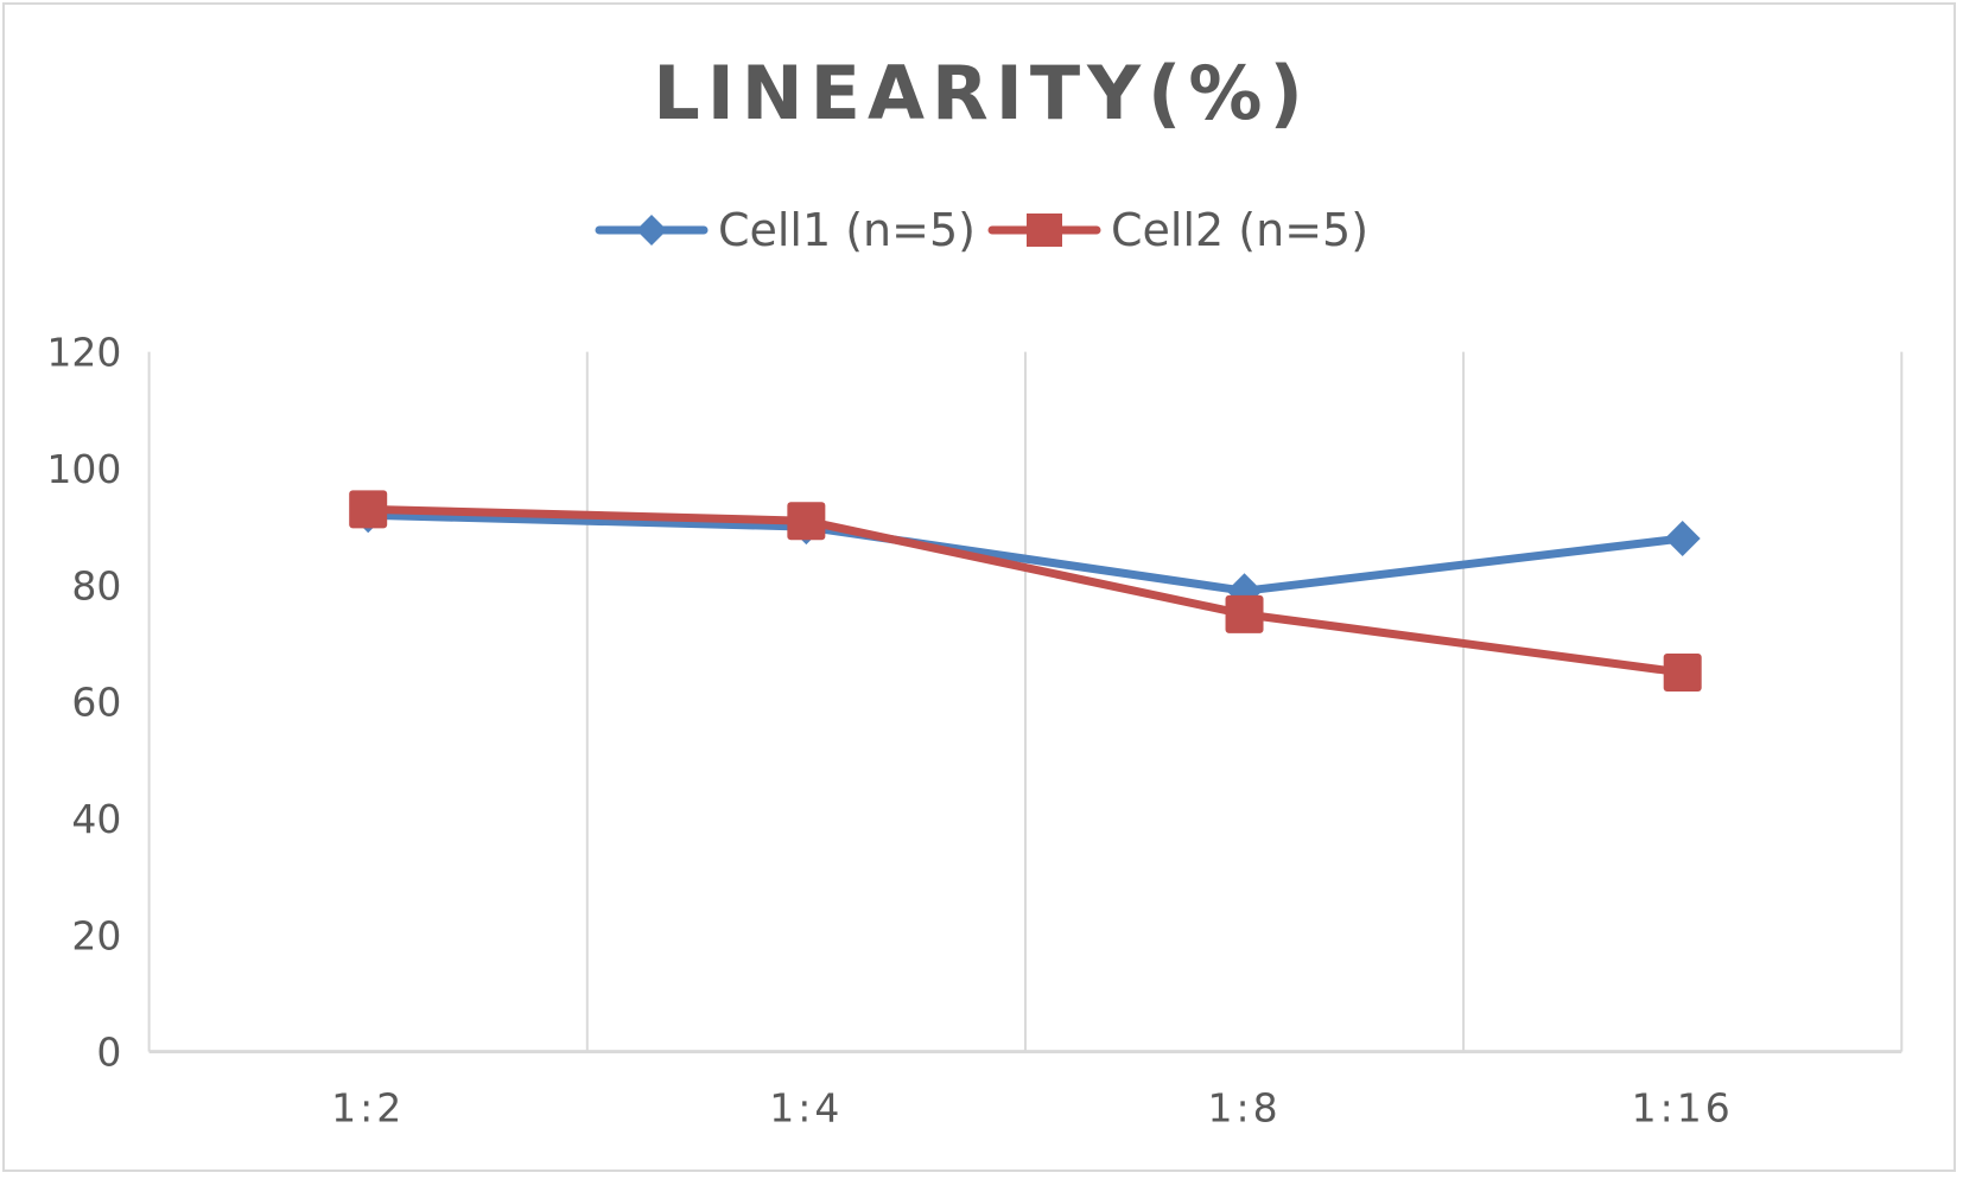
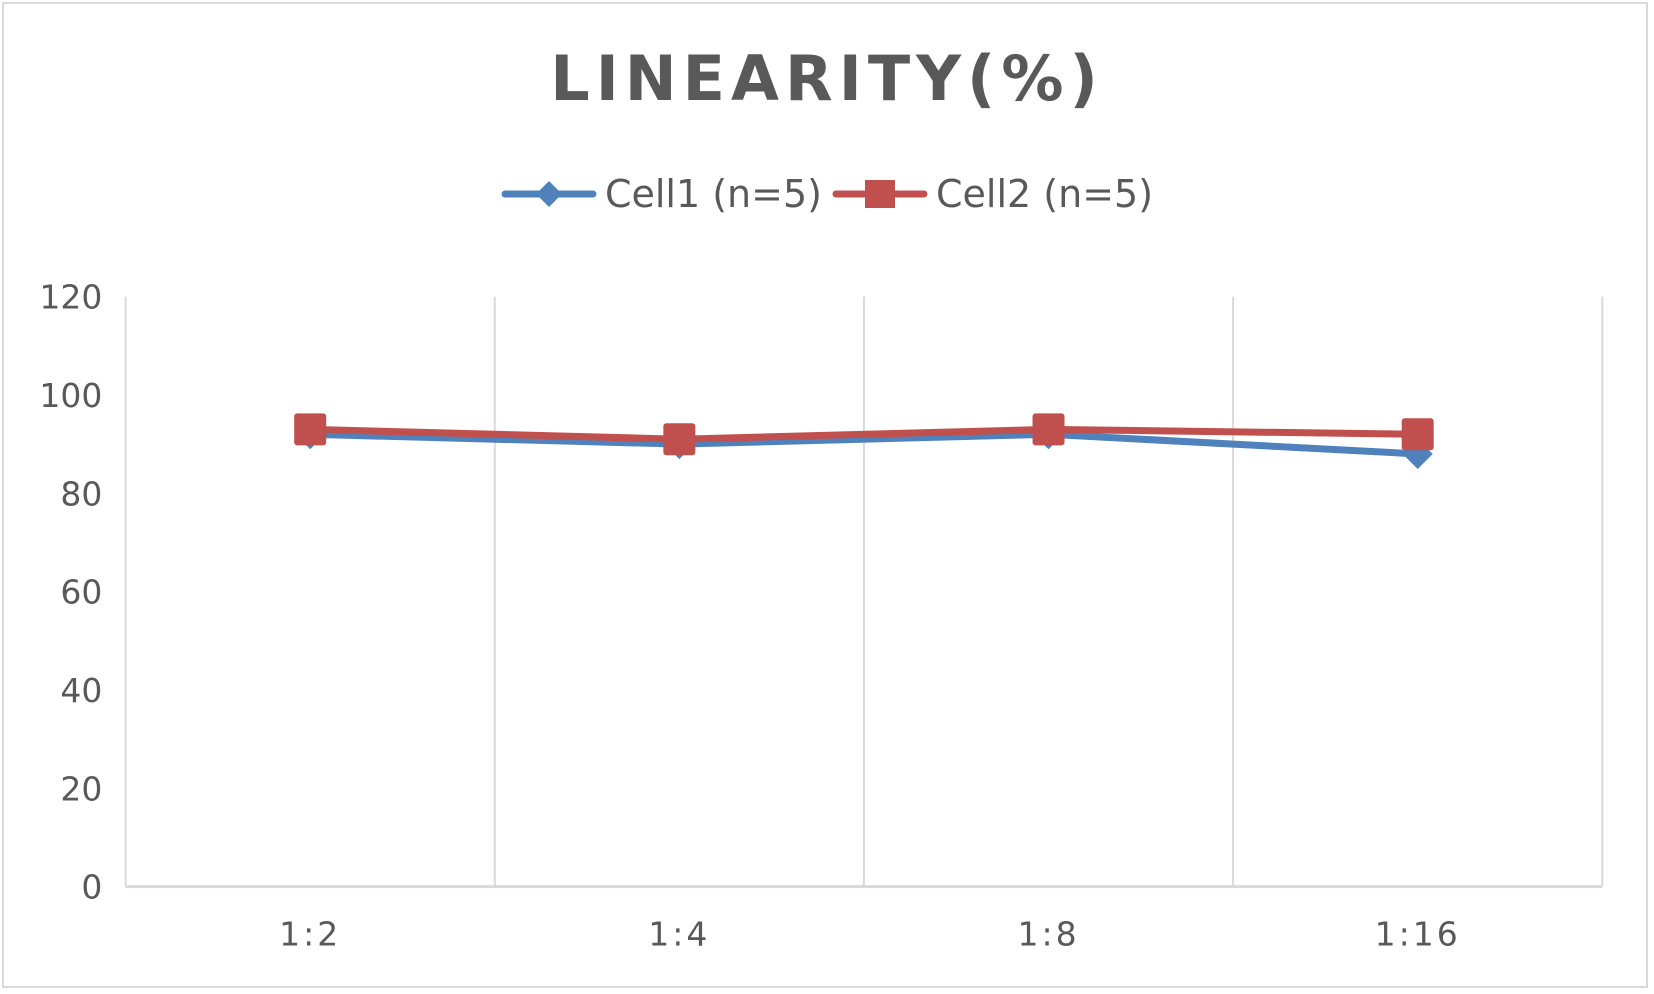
Cell1 (n=5)/1:8: 79 -> 92
Cell2 (n=5)/1:8: 75 -> 93
Cell2 (n=5)/1:16: 65 -> 92
